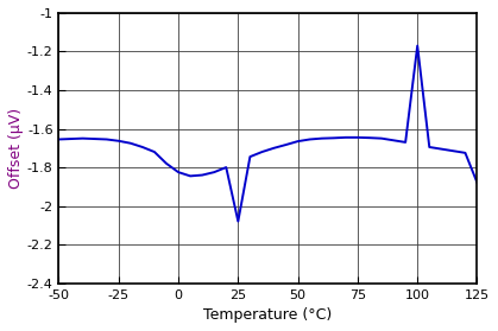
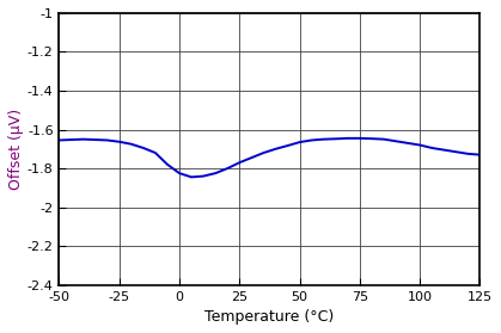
25: -2.08 -> -1.77
100: -1.17 -> -1.68
125: -1.88 -> -1.73
